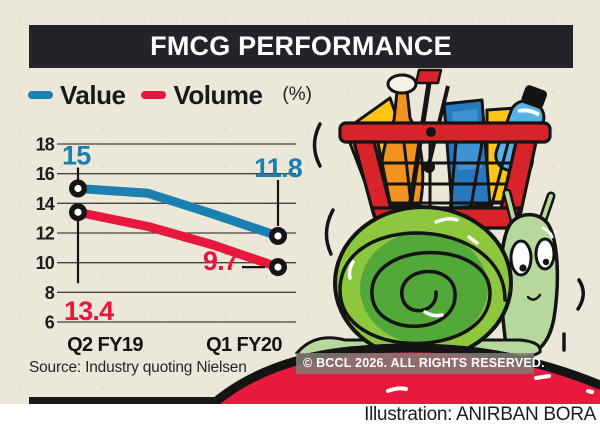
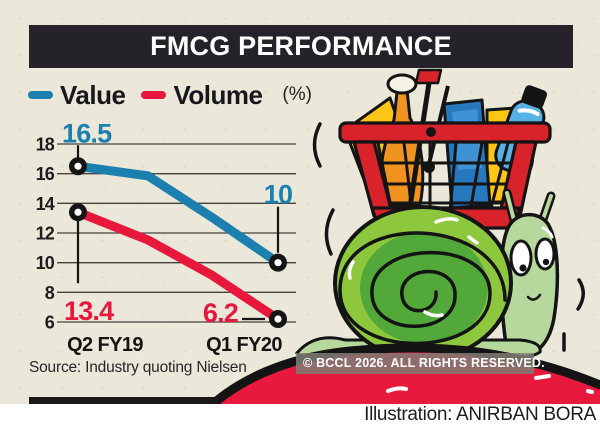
Value/Q2 FY19: 15 -> 16.5
Value/Q1 FY20: 11.8 -> 10
Volume/Q1 FY20: 9.7 -> 6.2
